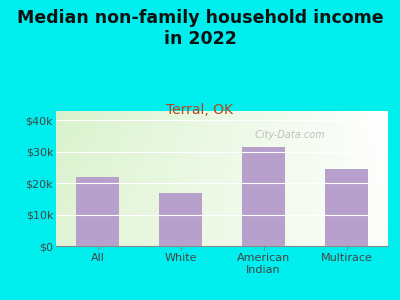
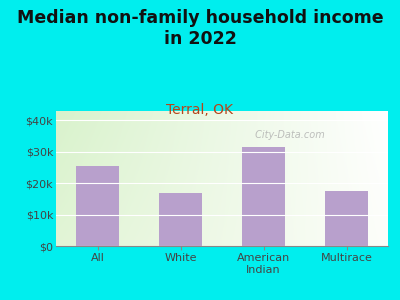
All: $22.0k -> $25.5k
Multirace: $24.5k -> $17.5k
